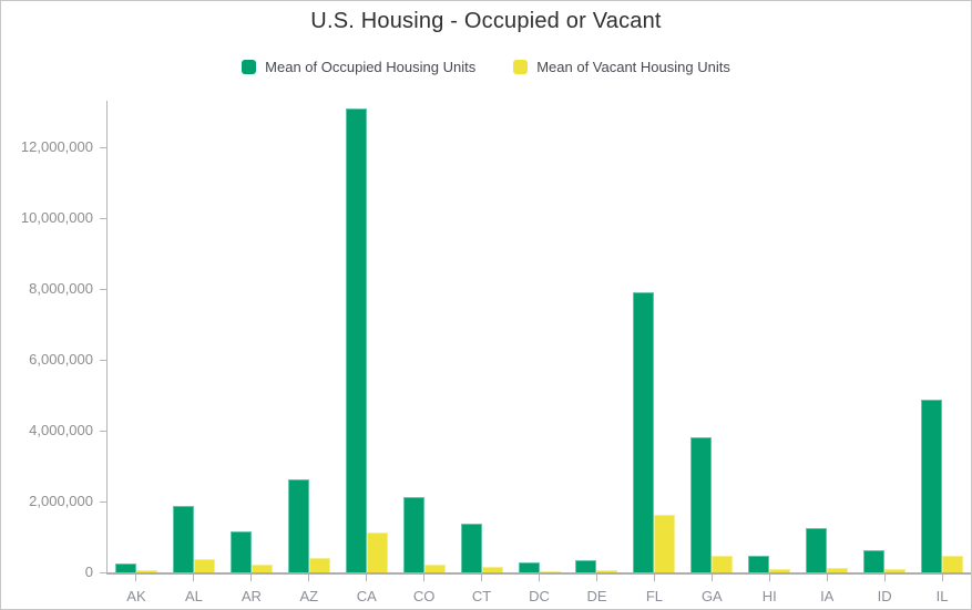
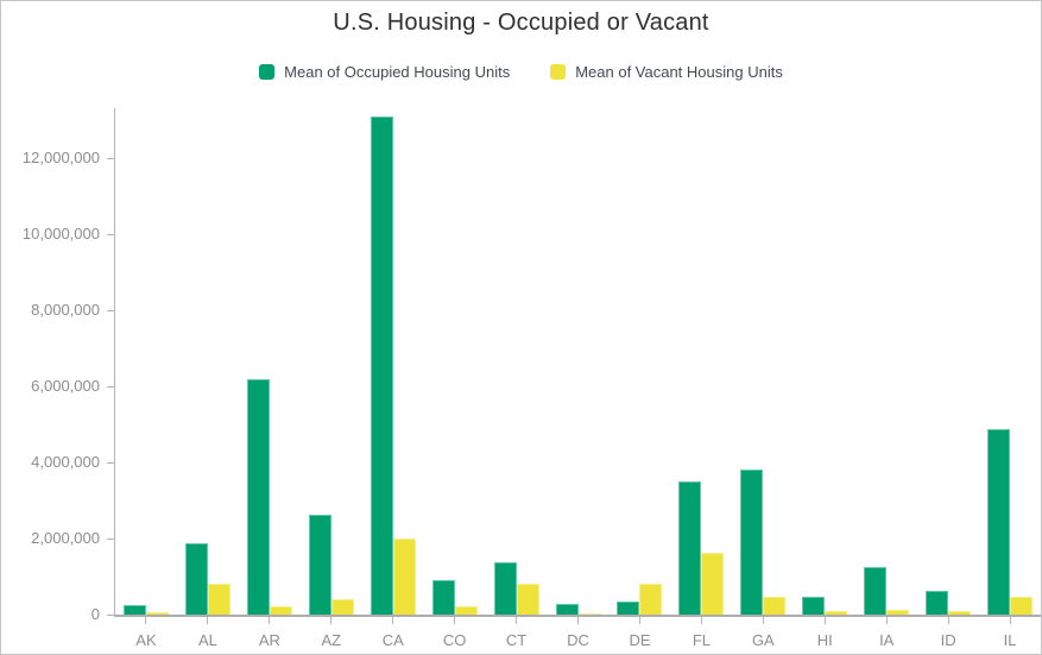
Mean of Vacant Housing Units/AL: 400000 -> 800000
Mean of Occupied Housing Units/AR: 1200000 -> 6200000
Mean of Vacant Housing Units/CA: 1100000 -> 2000000
Mean of Occupied Housing Units/CO: 2100000 -> 900000
Mean of Vacant Housing Units/CT: 200000 -> 800000
Mean of Vacant Housing Units/DE: 100000 -> 800000
Mean of Occupied Housing Units/FL: 7900000 -> 3500000
